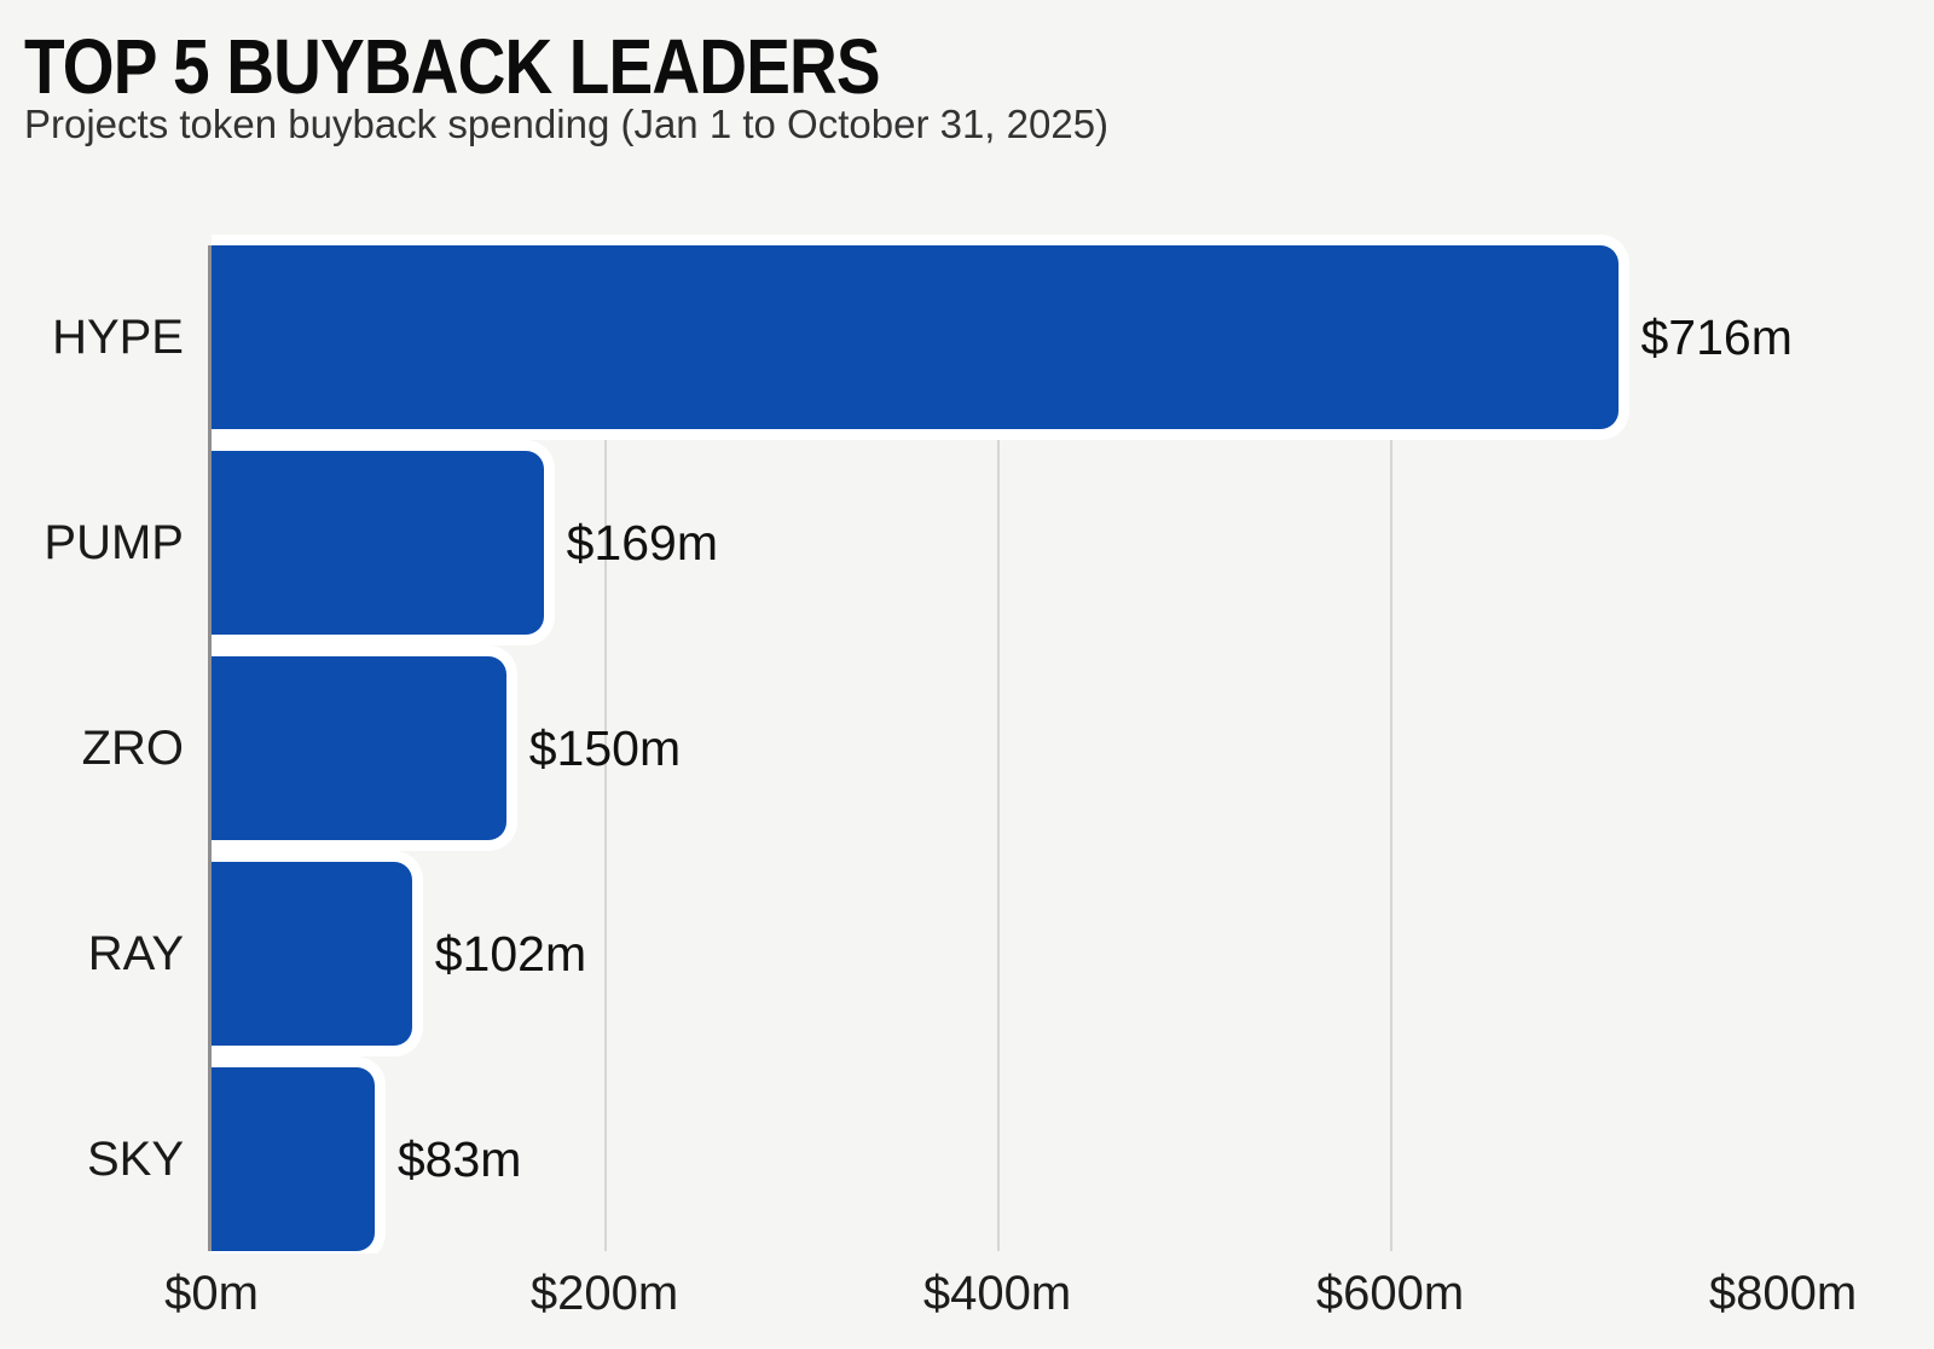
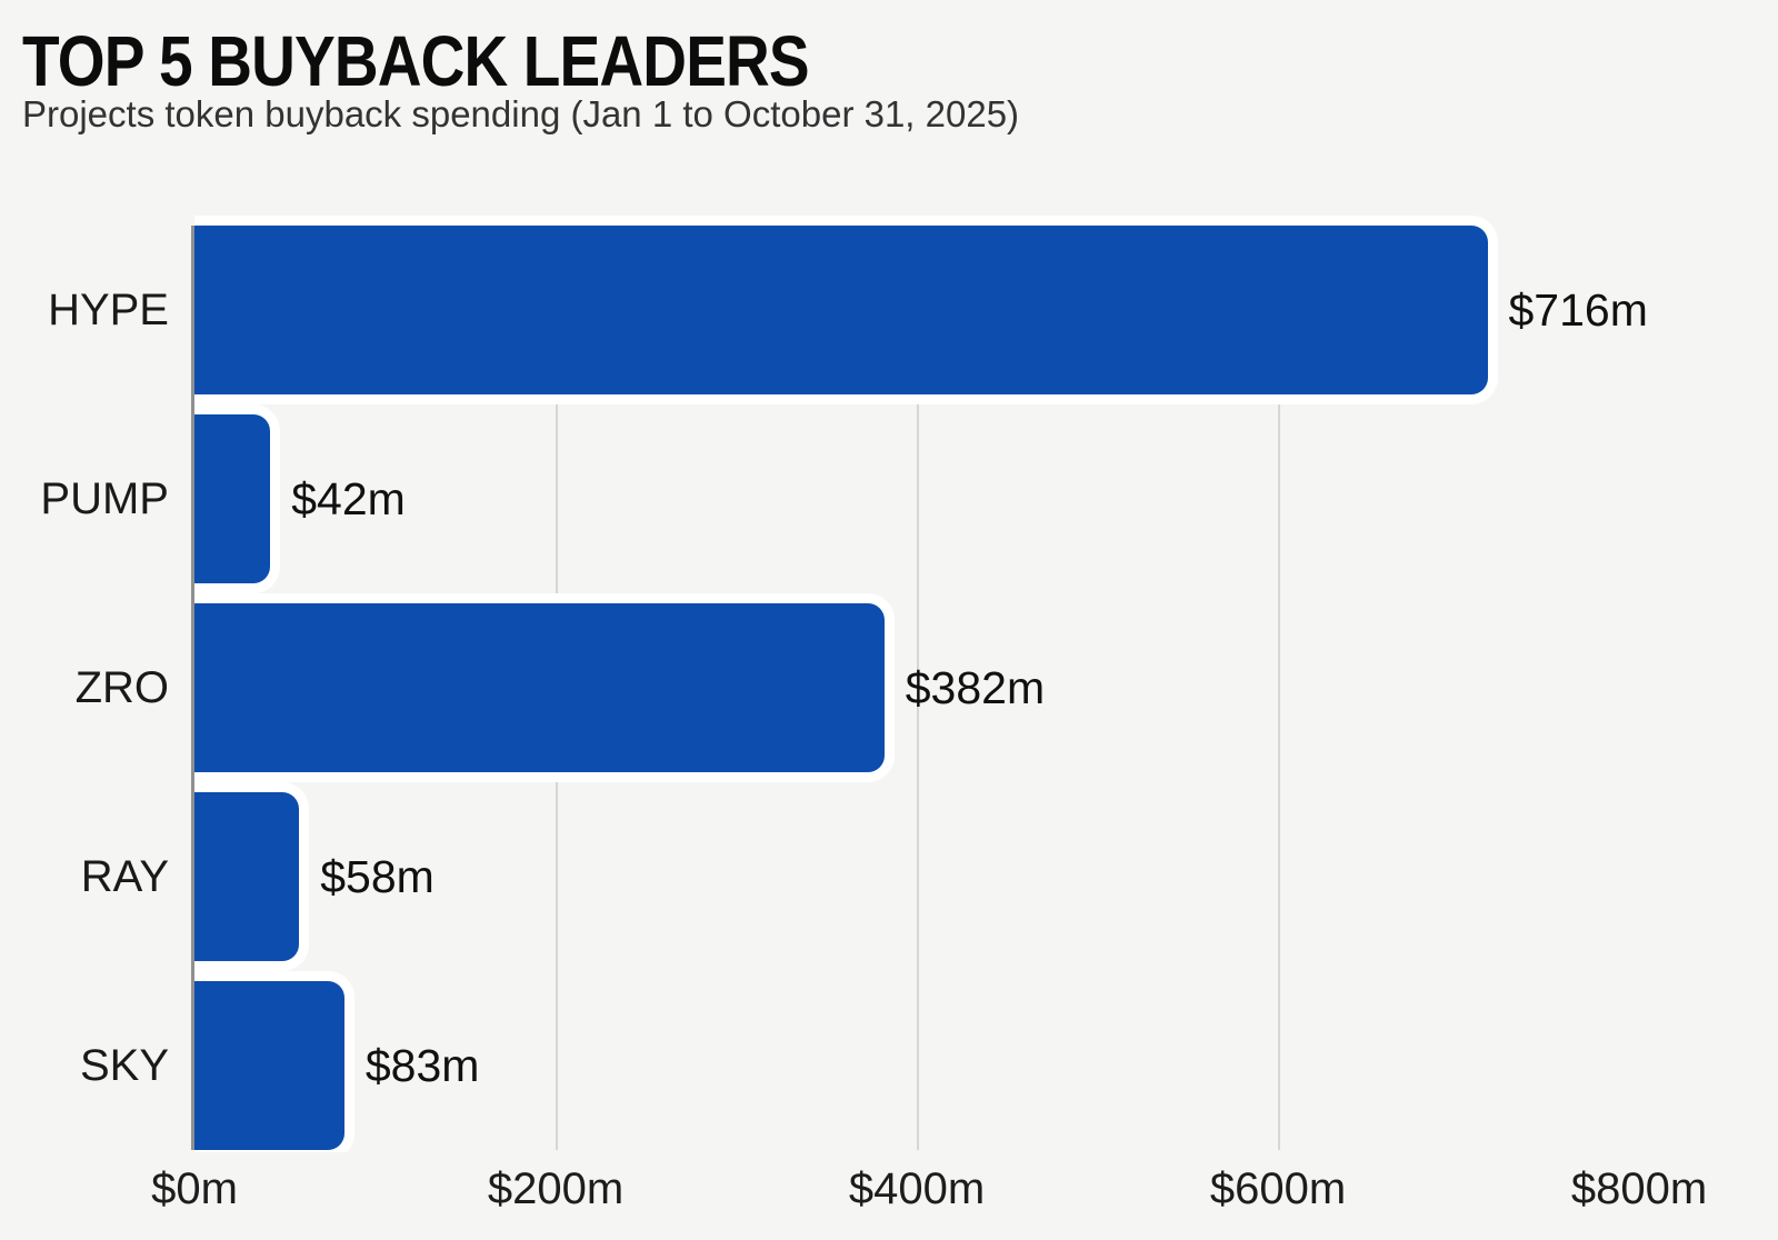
PUMP: $169m -> $42m
ZRO: $150m -> $382m
RAY: $102m -> $58m
